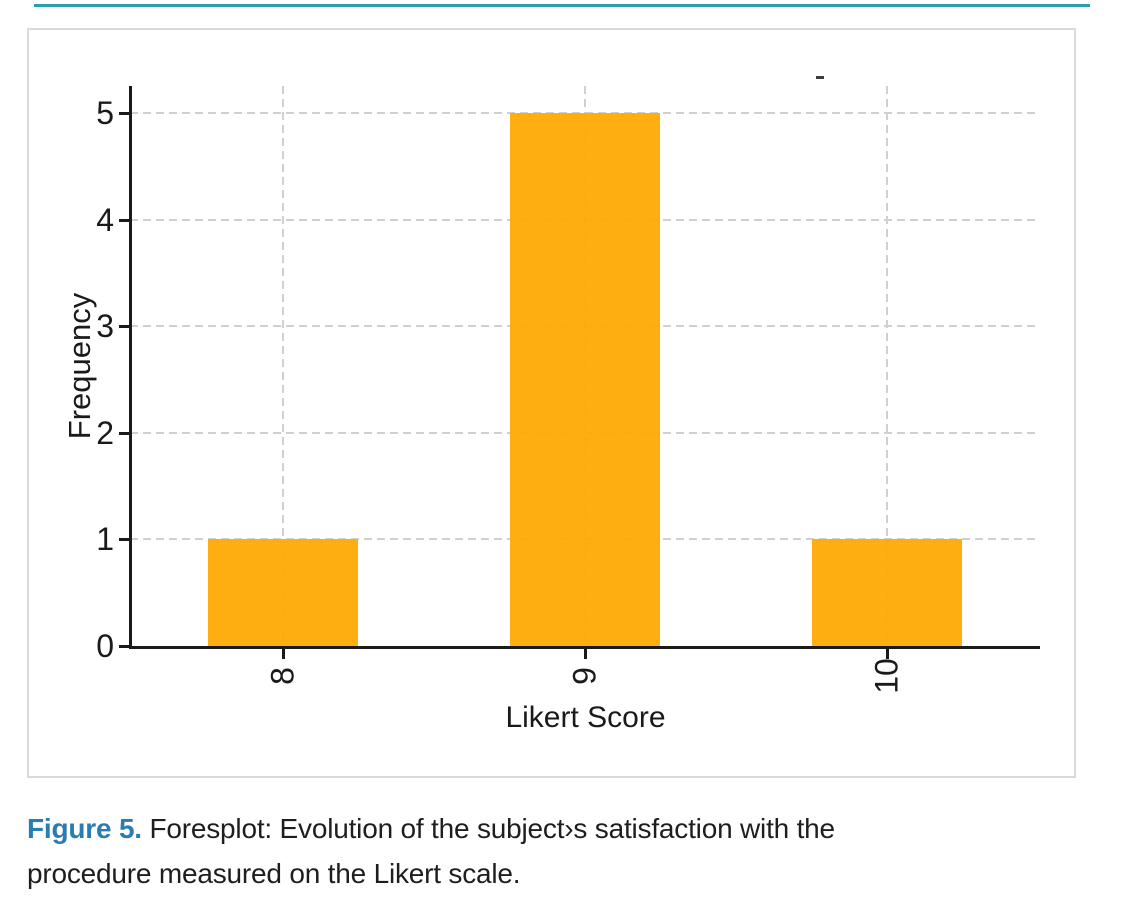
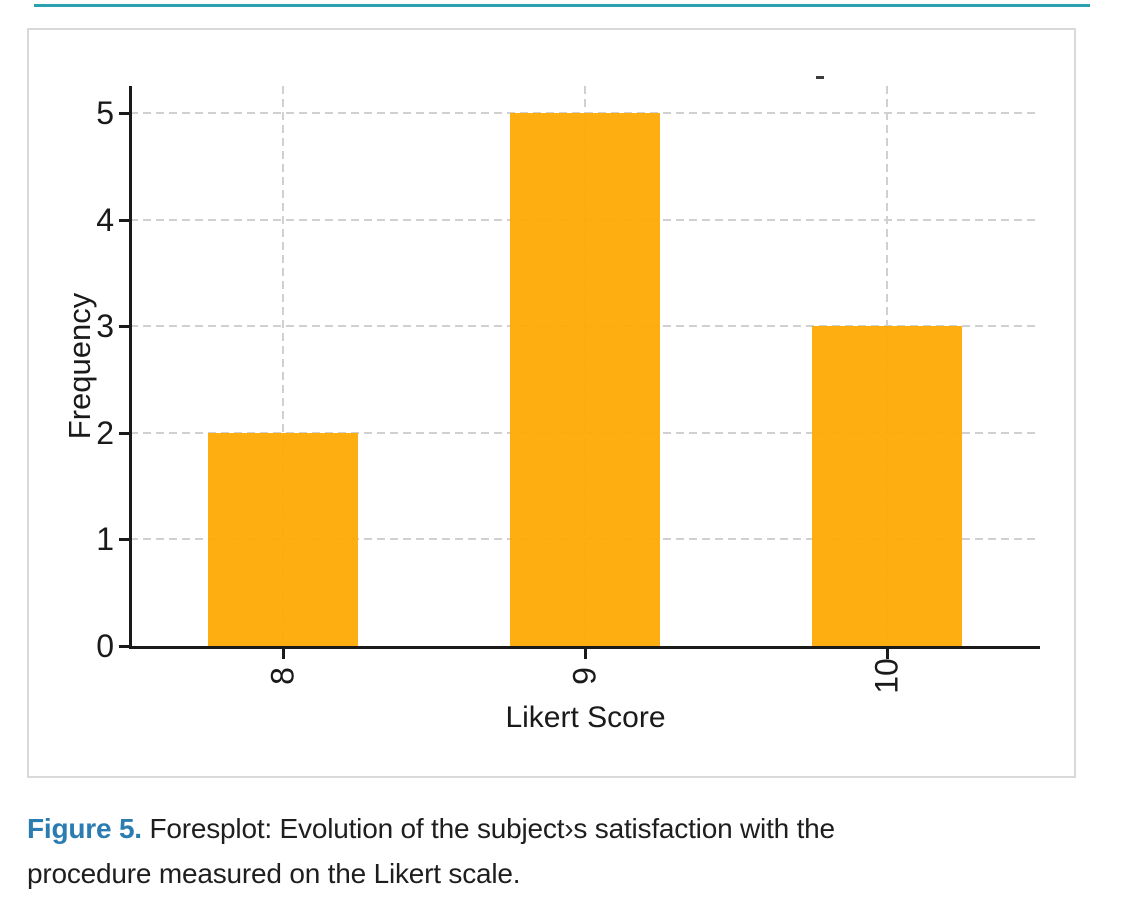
8: 1 -> 2
10: 1 -> 3
